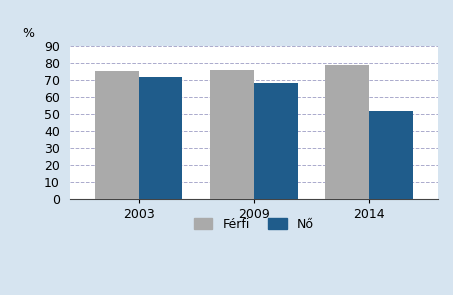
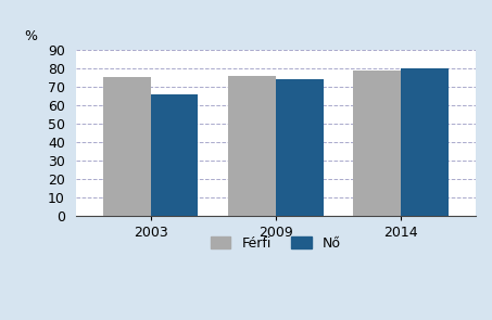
Nő/2003: 72 -> 66
Nő/2009: 68 -> 74
Nő/2014: 52 -> 80
